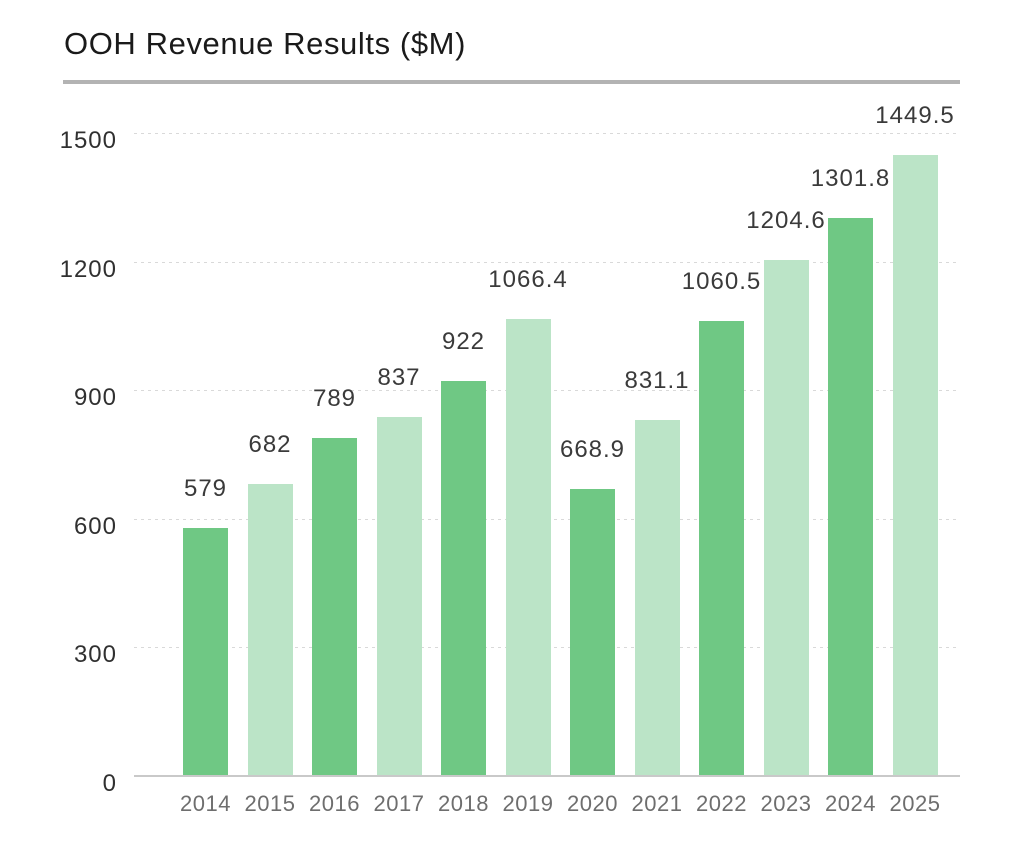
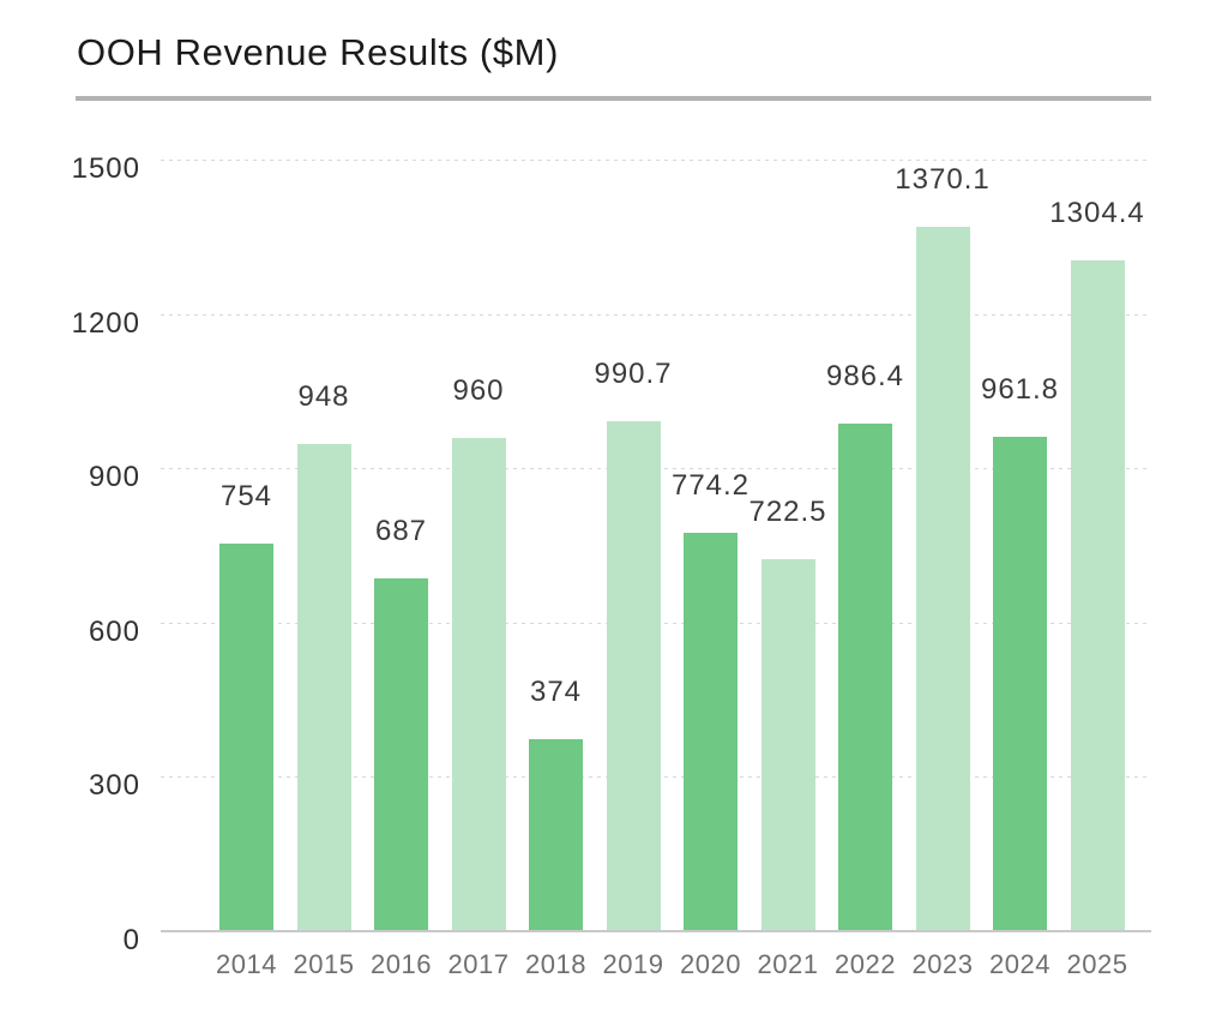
2014: 579 -> 754
2015: 682 -> 948
2016: 789 -> 687
2017: 837 -> 960
2018: 922 -> 374
2019: 1066.4 -> 990.7
2020: 668.9 -> 774.2
2021: 831.1 -> 722.5
2022: 1060.5 -> 986.4
2023: 1204.6 -> 1370.1
2024: 1301.8 -> 961.8
2025: 1449.5 -> 1304.4
